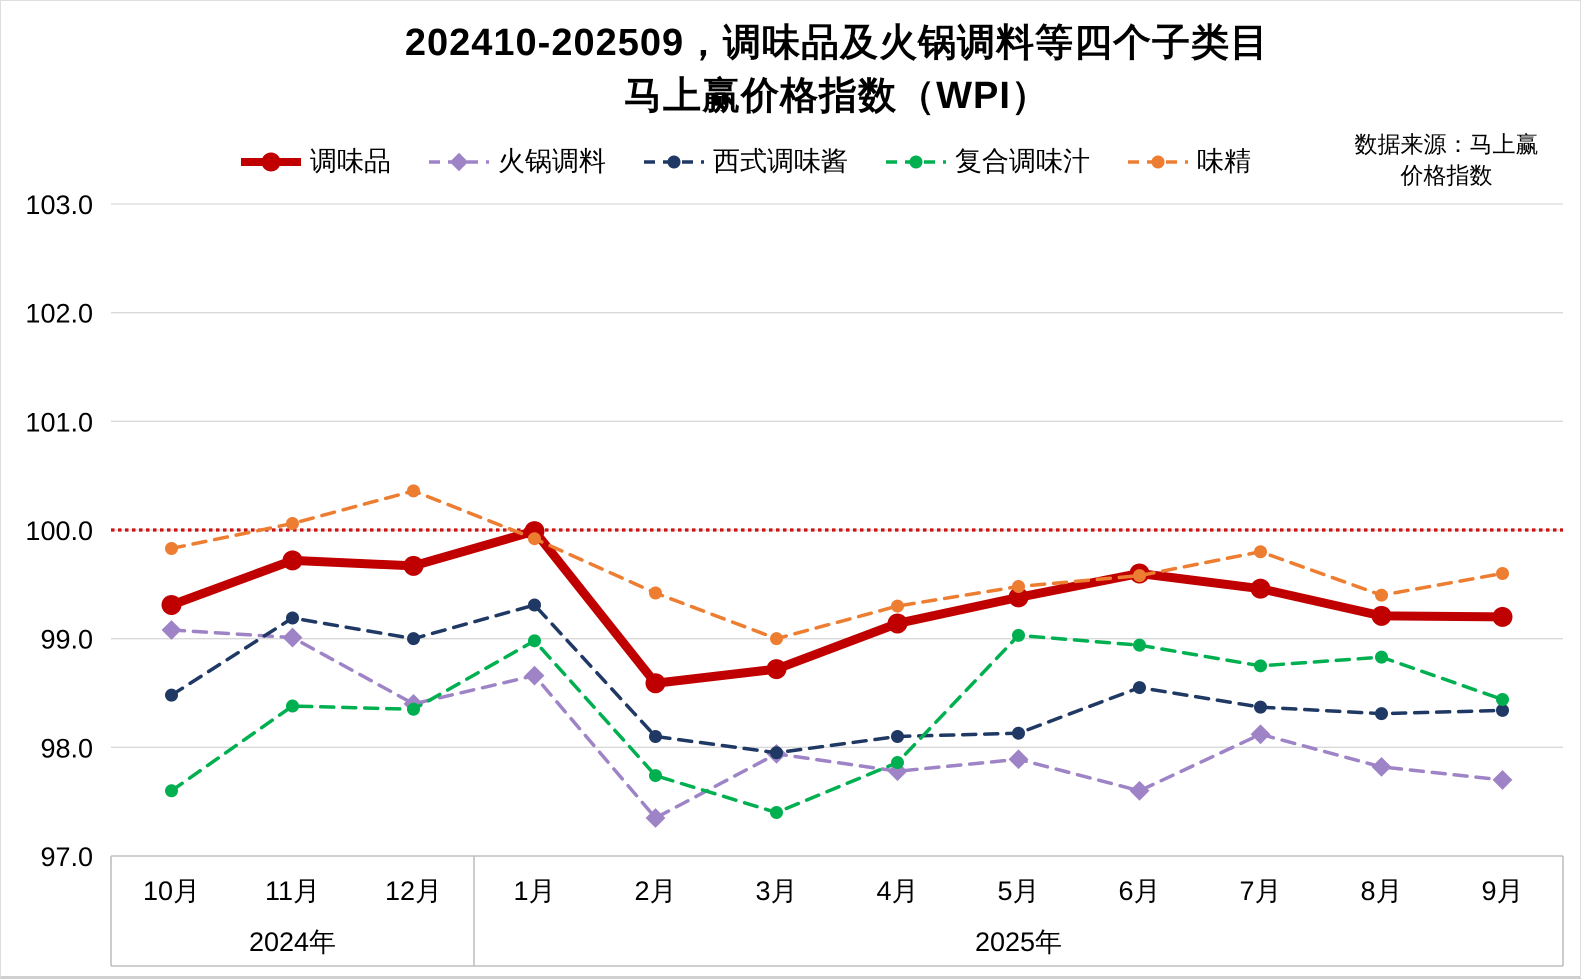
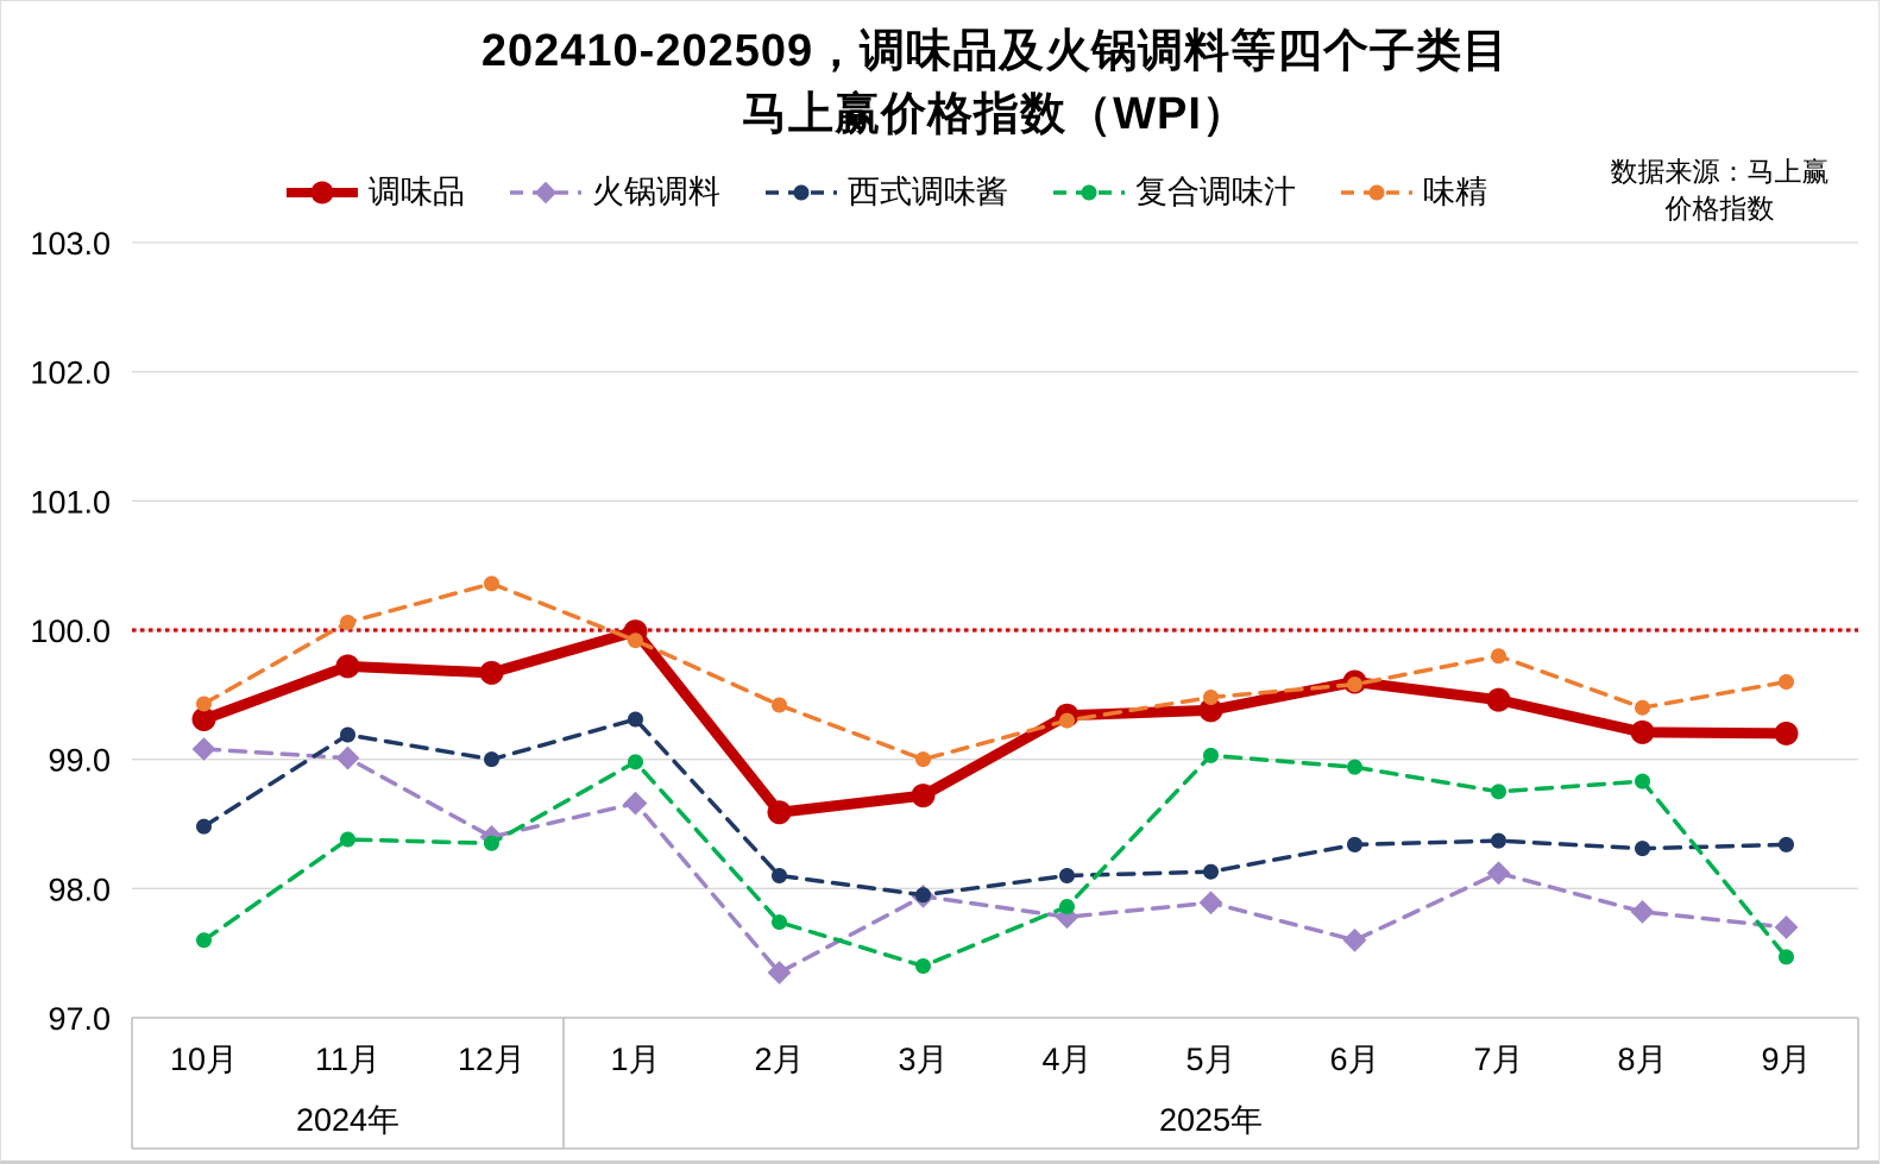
味精/10月: 99.83 -> 99.43
调味品/4月: 99.14 -> 99.34
西式调味酱/6月: 98.55 -> 98.34
复合调味汁/9月: 98.44 -> 97.47
